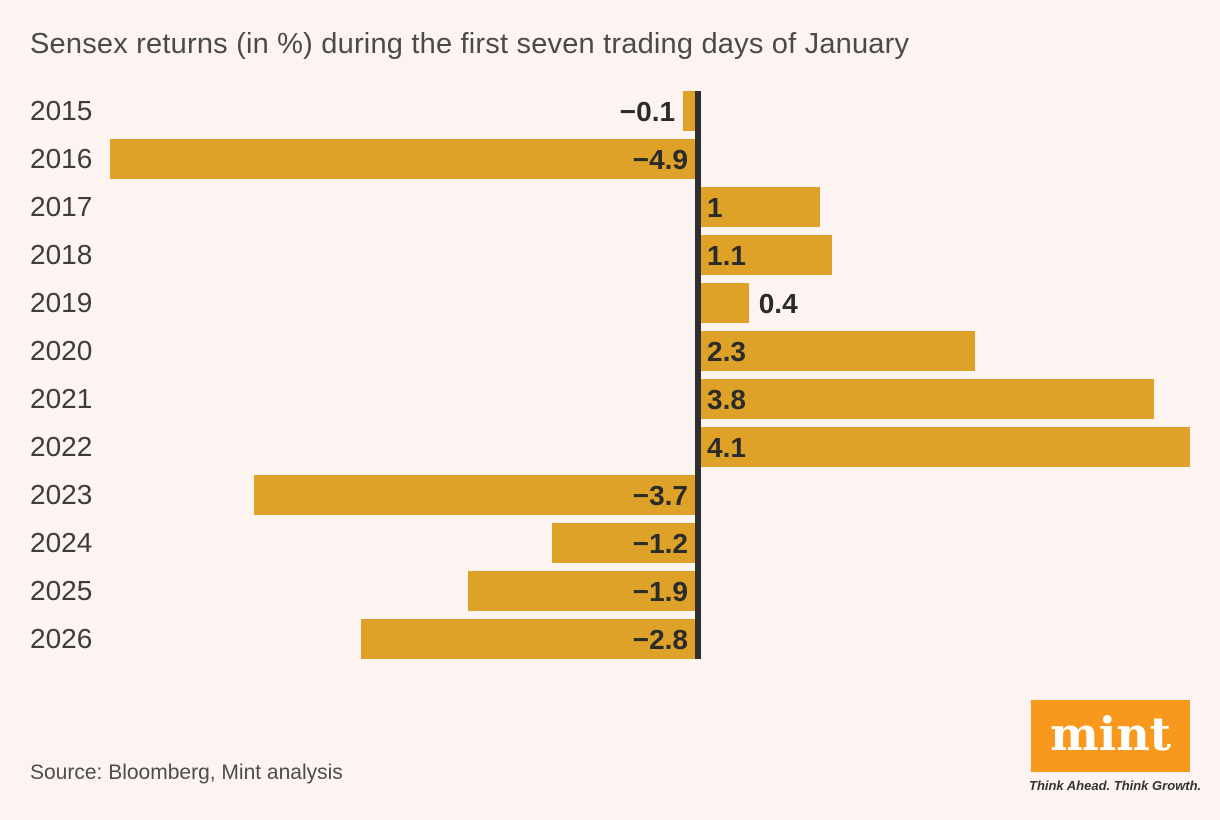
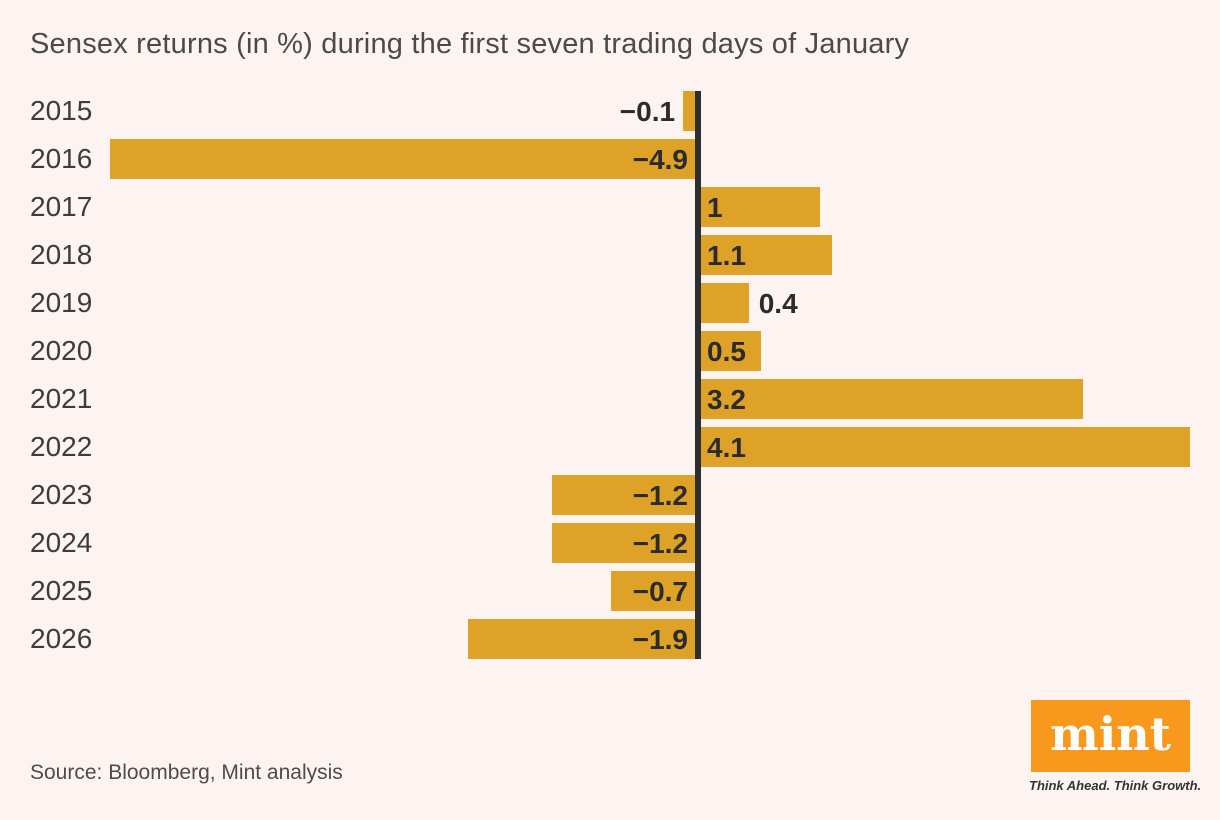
2020: 2.3 -> 0.5
2021: 3.8 -> 3.2
2023: −3.7 -> −1.2
2025: −1.9 -> −0.7
2026: −2.8 -> −1.9
